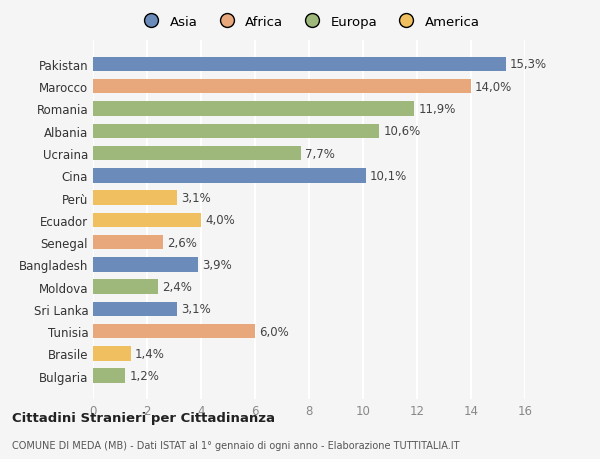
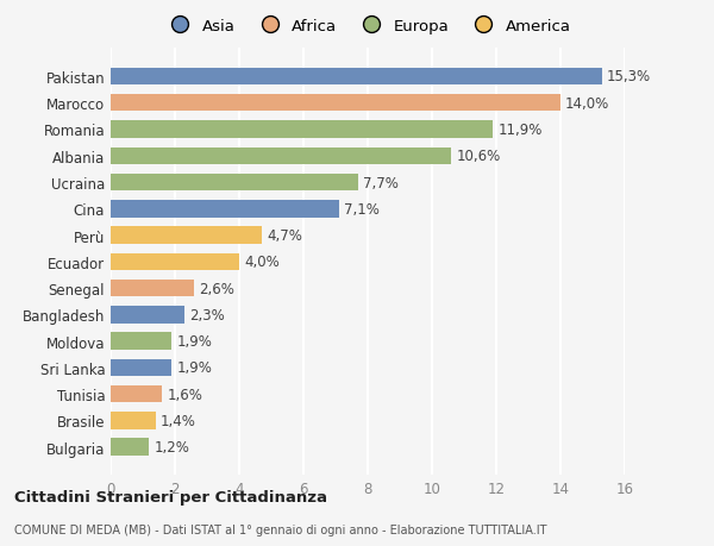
Cina: 10,1% -> 7,1%
Perù: 3,1% -> 4,7%
Bangladesh: 3,9% -> 2,3%
Moldova: 2,4% -> 1,9%
Sri Lanka: 3,1% -> 1,9%
Tunisia: 6,0% -> 1,6%
